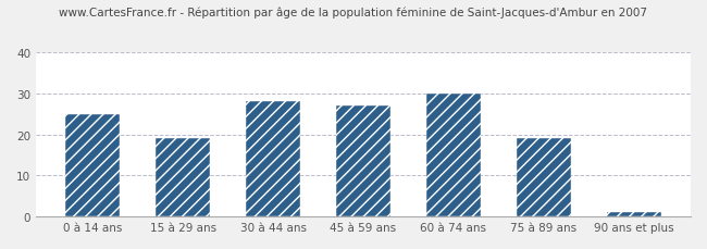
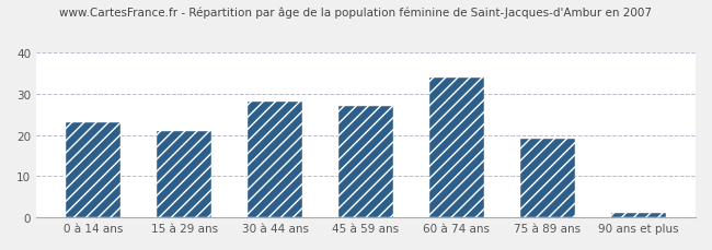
0 à 14 ans: 25 -> 23
15 à 29 ans: 19 -> 21
60 à 74 ans: 30 -> 34
